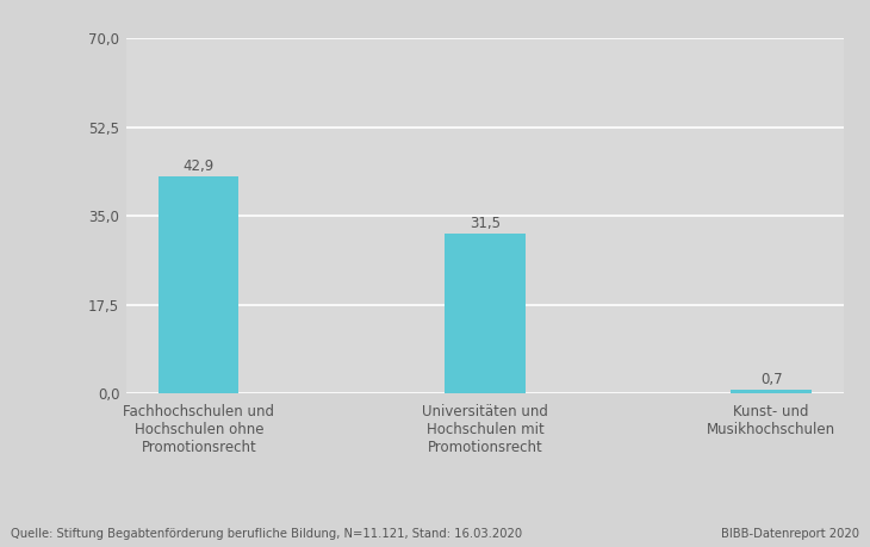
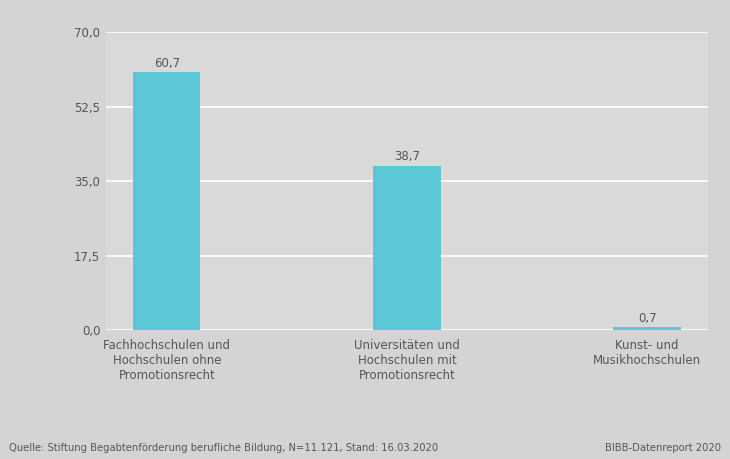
Fachhochschulen und Hochschulen ohne Promotionsrecht: 42,9 -> 60,7
Universitäten und Hochschulen mit Promotionsrecht: 31,5 -> 38,7
